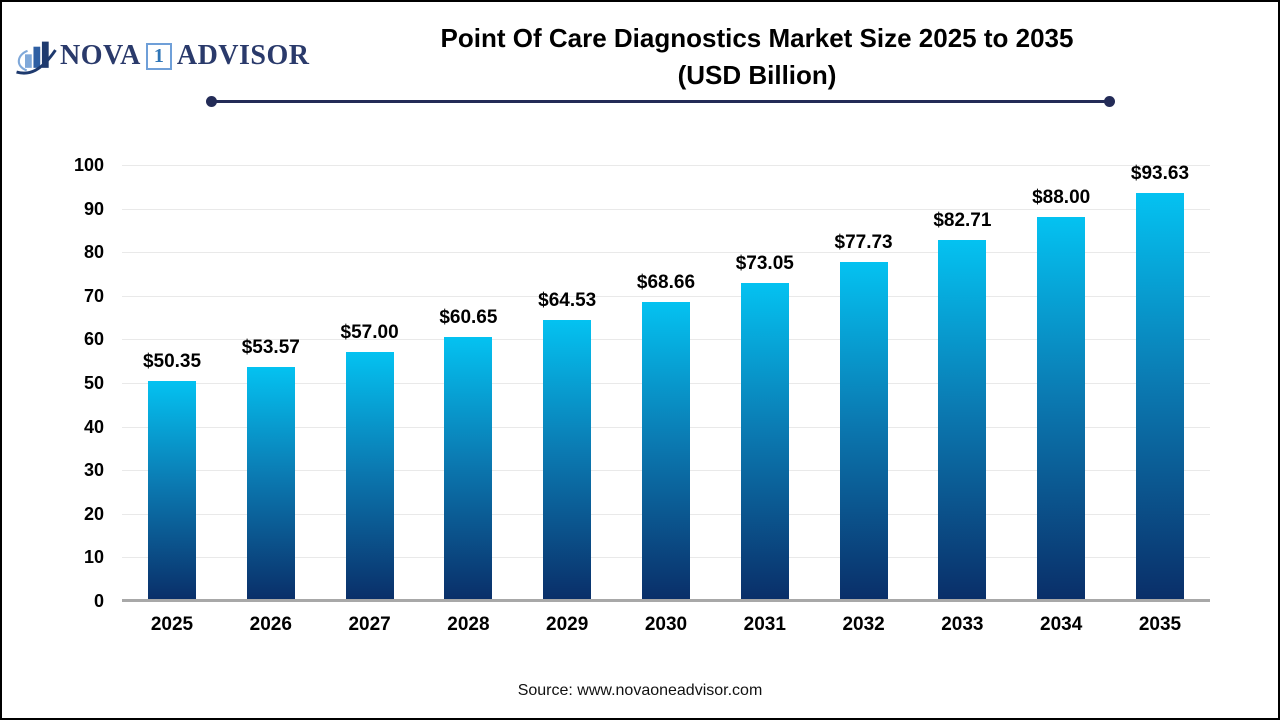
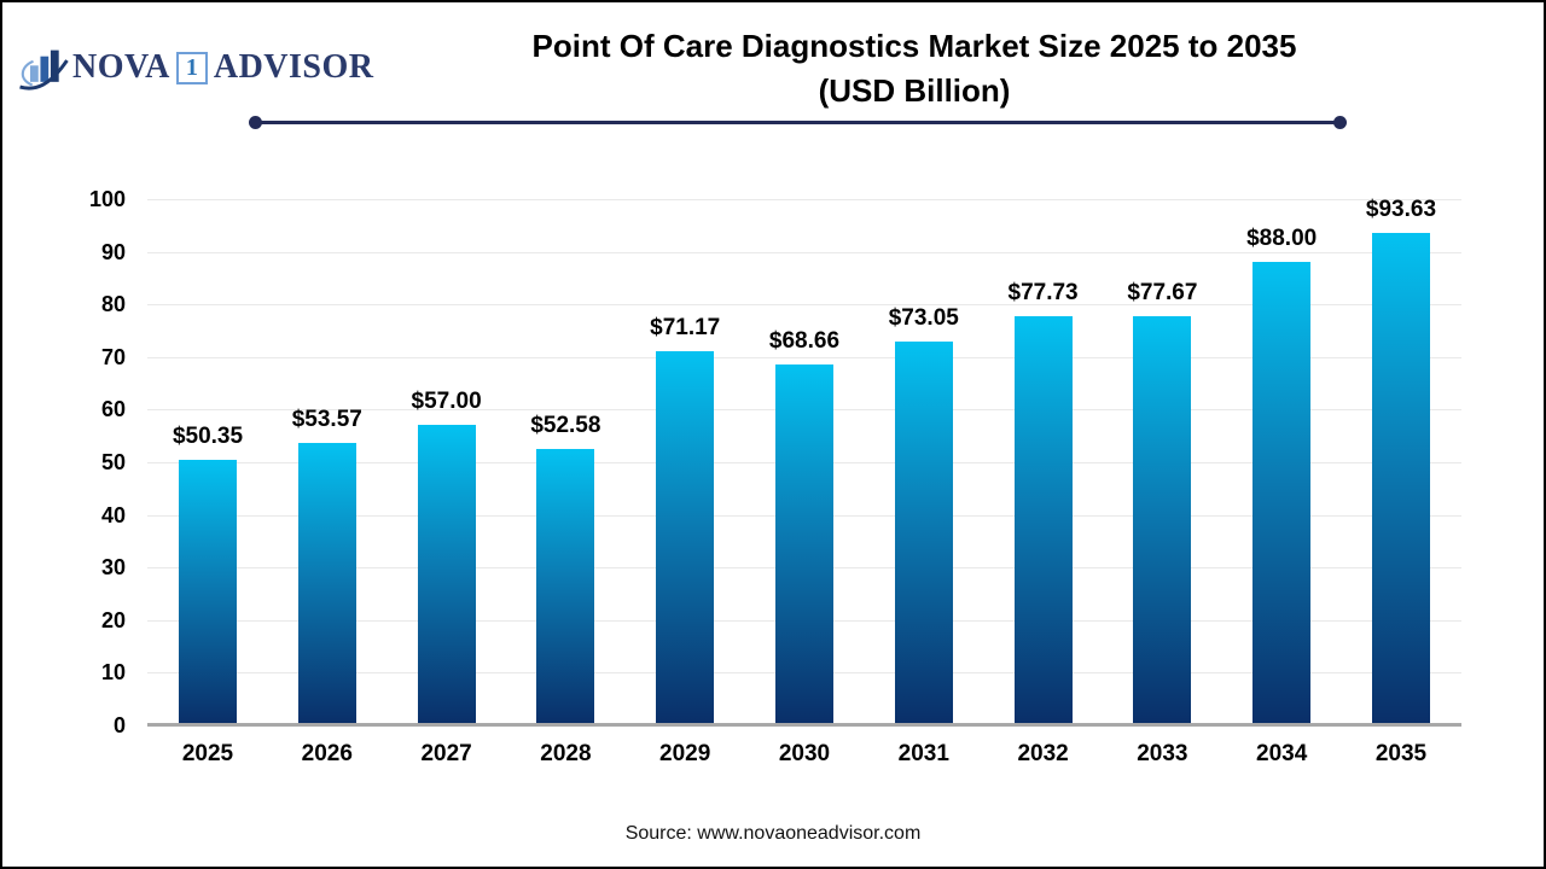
2028: $60.65 -> $52.58
2029: $64.53 -> $71.17
2033: $82.71 -> $77.67
